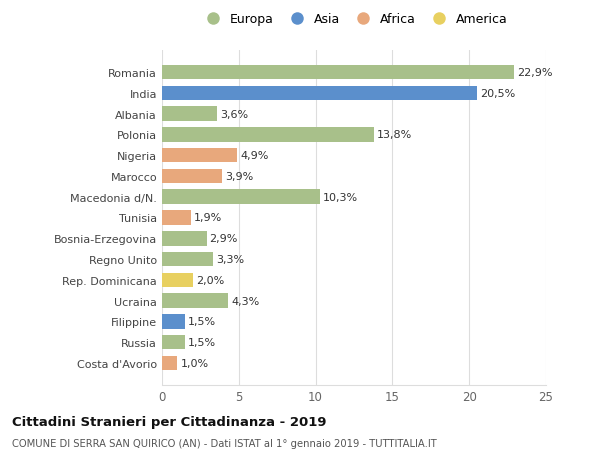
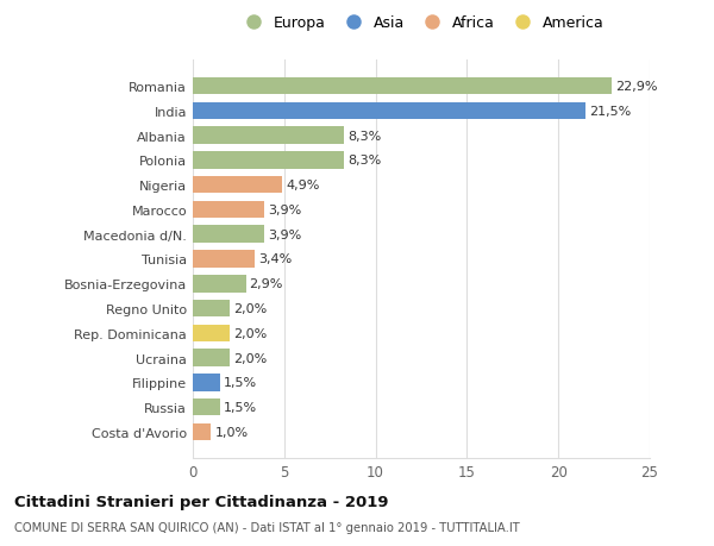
India: 20,5% -> 21,5%
Albania: 3,6% -> 8,3%
Polonia: 13,8% -> 8,3%
Macedonia d/N.: 10,3% -> 3,9%
Tunisia: 1,9% -> 3,4%
Regno Unito: 3,3% -> 2,0%
Ucraina: 4,3% -> 2,0%
